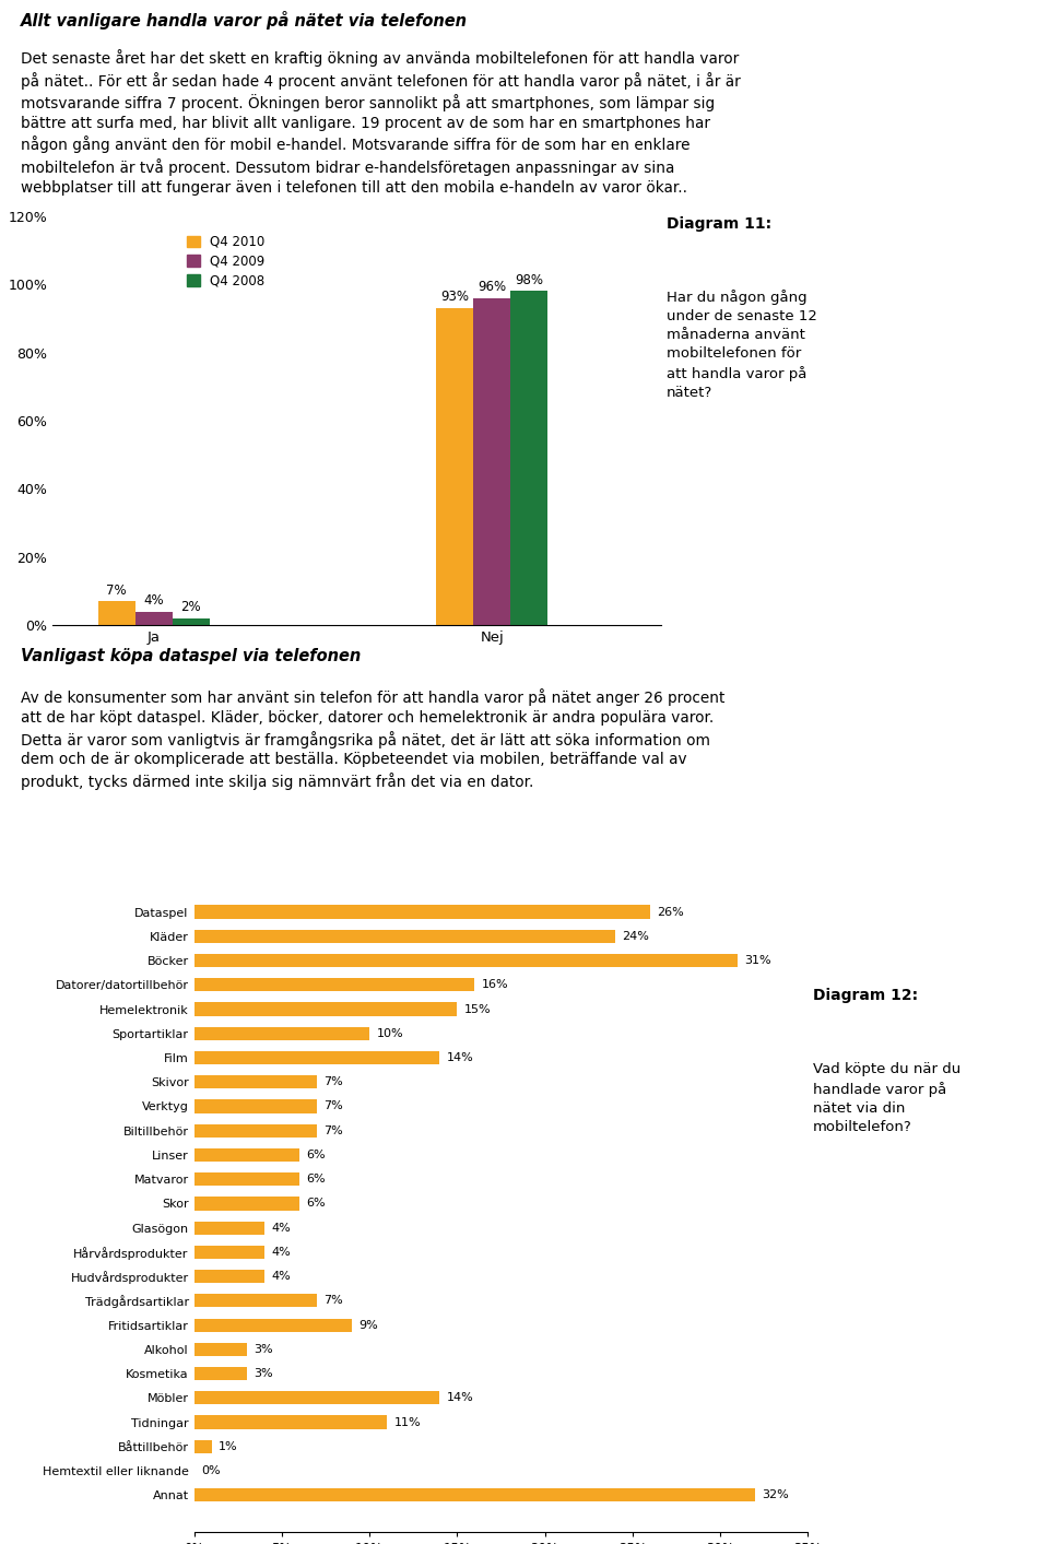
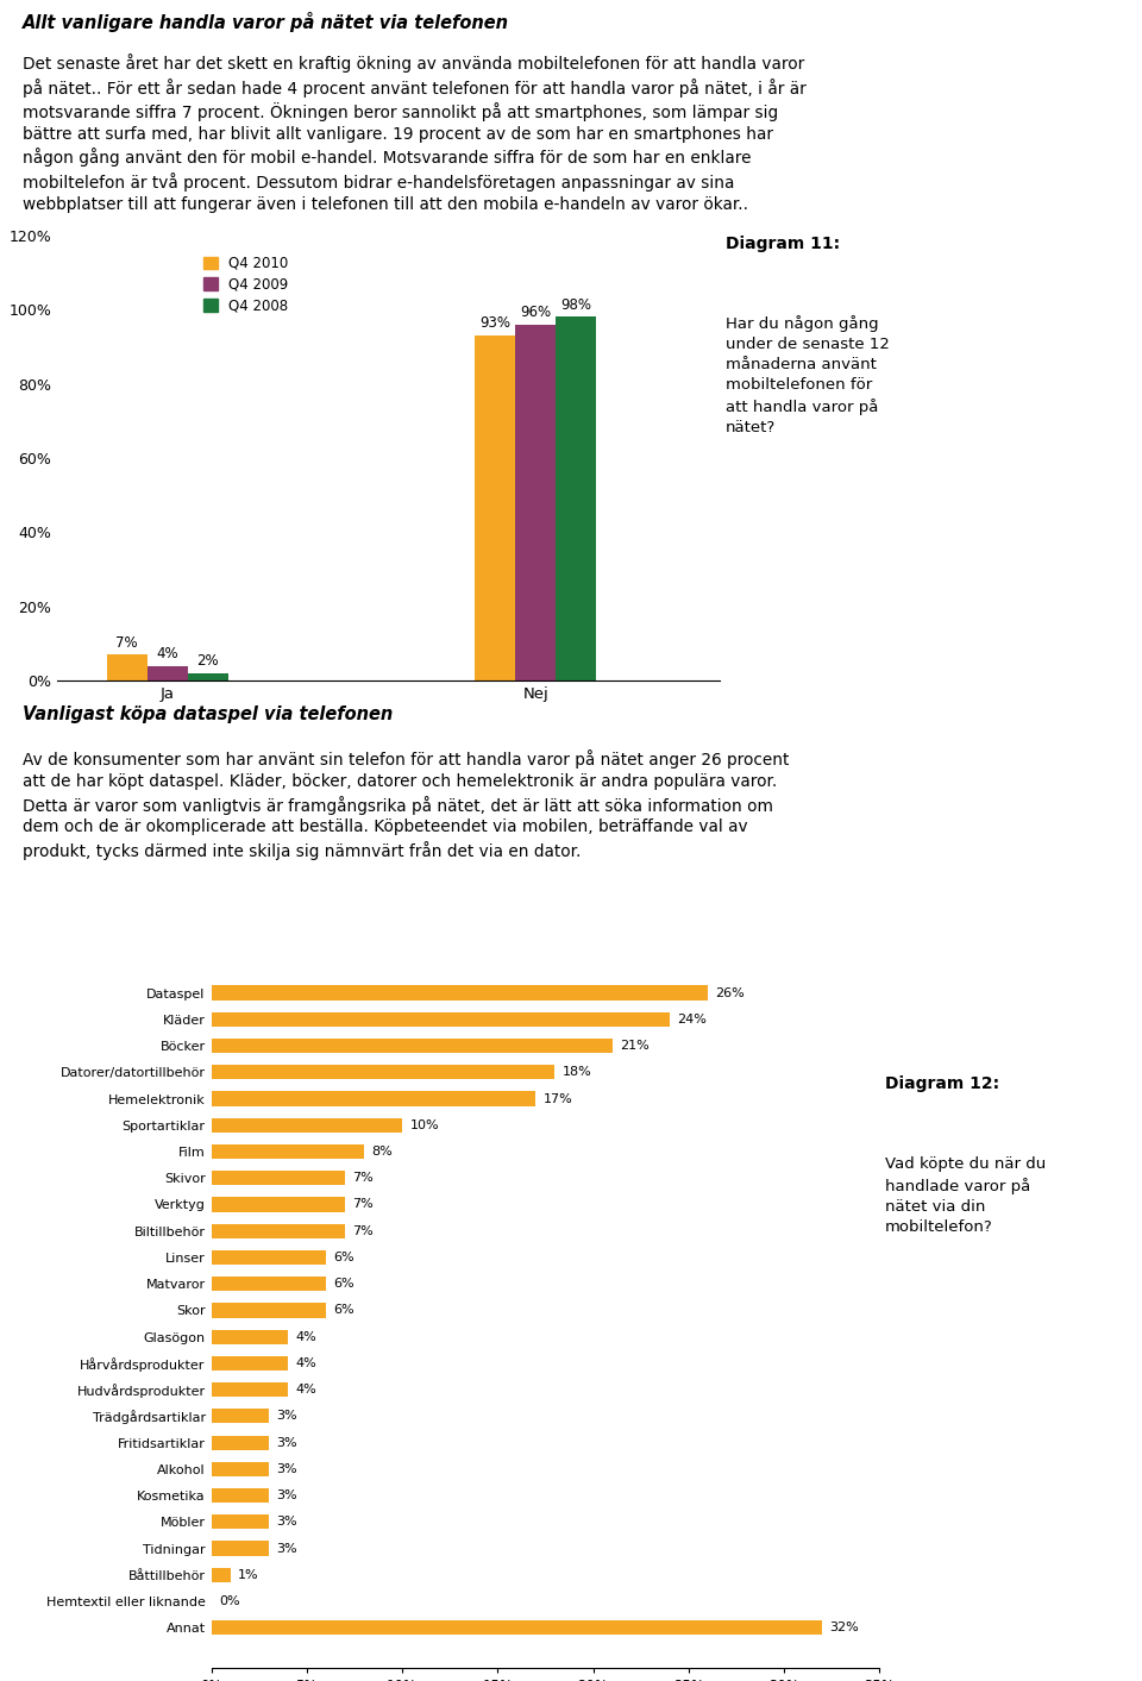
Böcker: 31% -> 21%
Datorer/datortillbehör: 16% -> 18%
Hemelektronik: 15% -> 17%
Film: 14% -> 8%
Trädgårdsartiklar: 7% -> 3%
Fritidsartiklar: 9% -> 3%
Möbler: 14% -> 3%
Tidningar: 11% -> 3%
